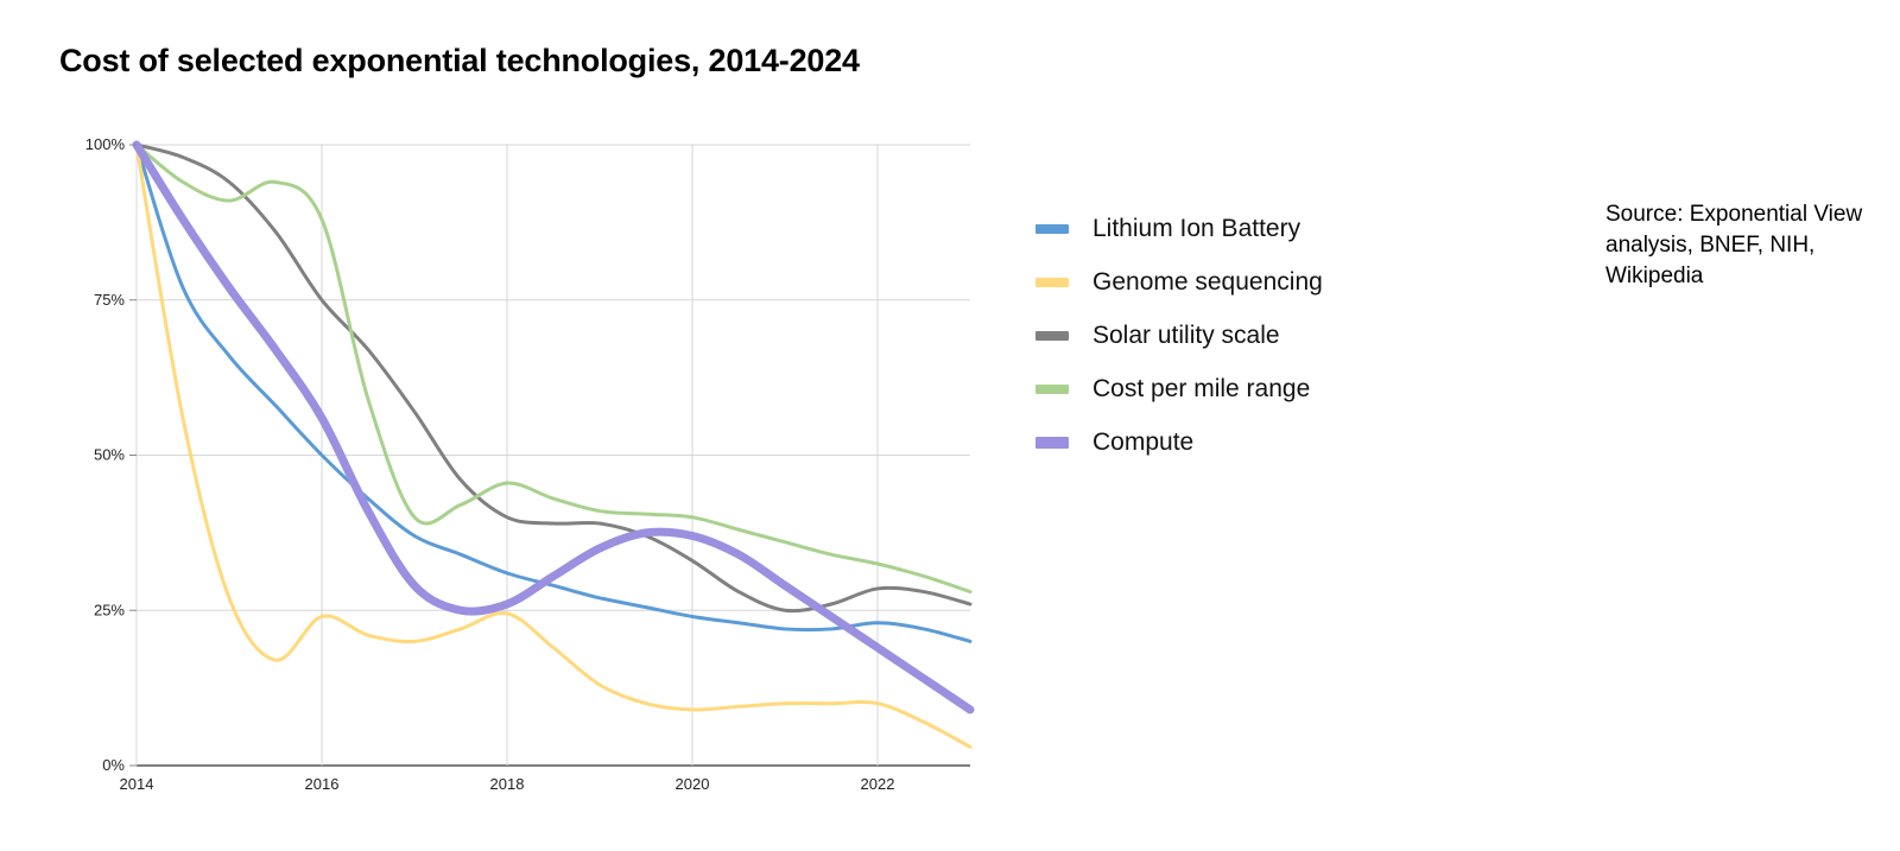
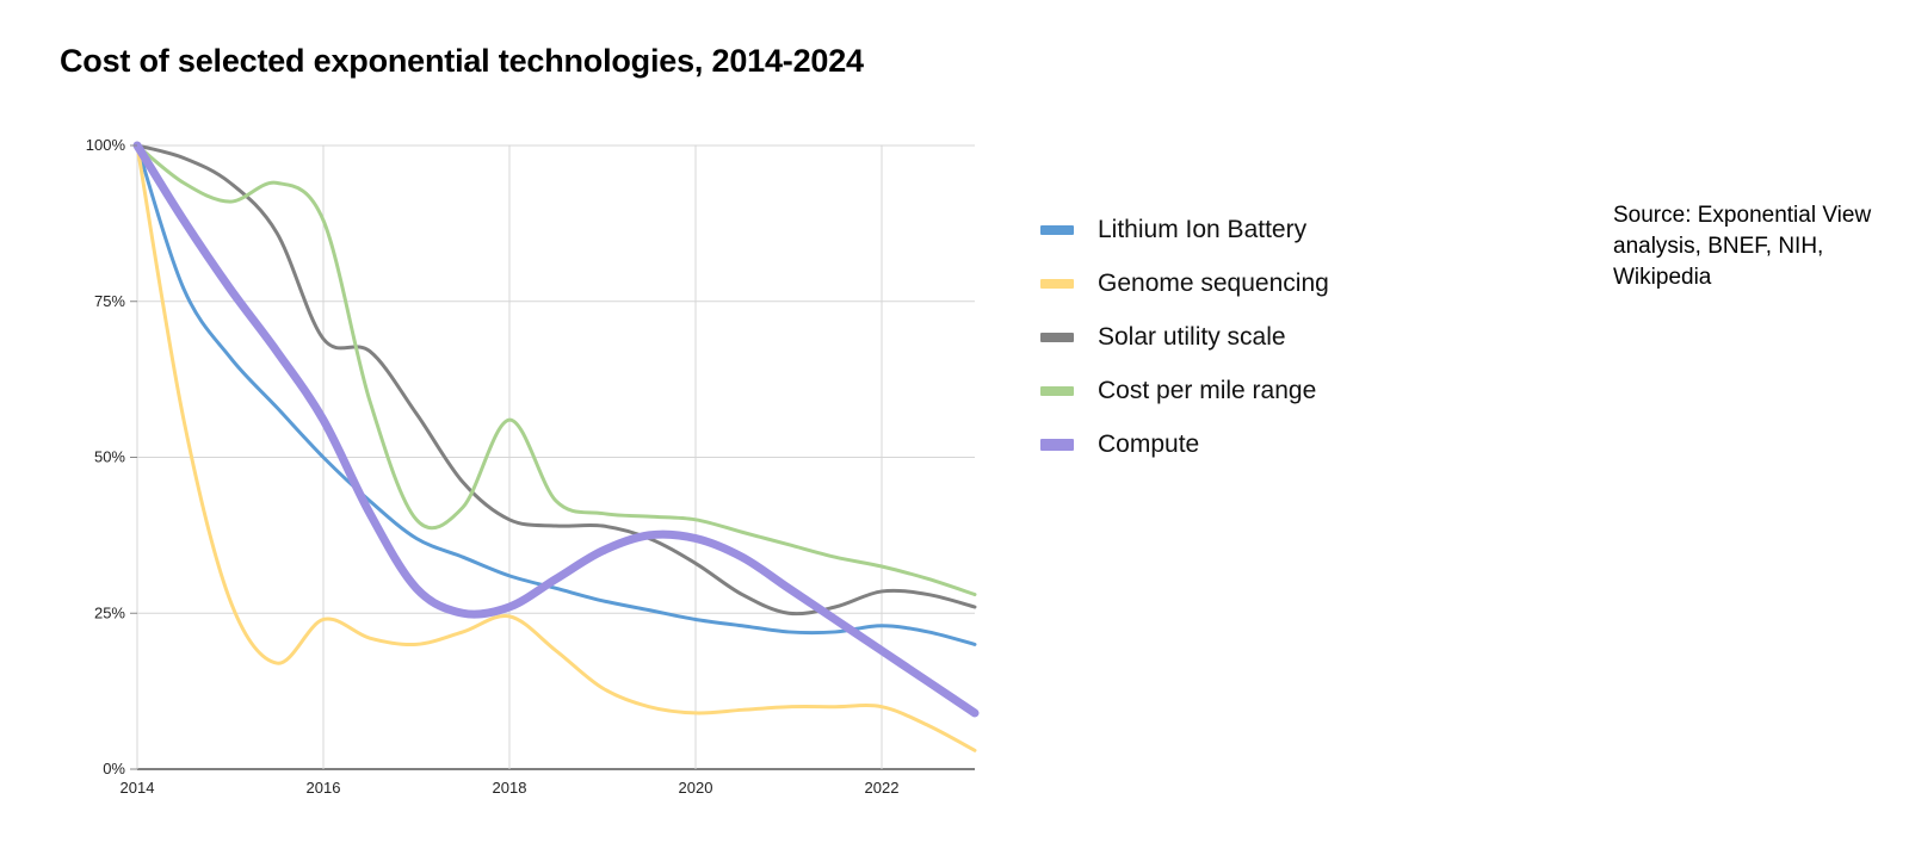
Solar utility scale/2016: 75% -> 69%
Cost per mile range/2018: 46% -> 56%
